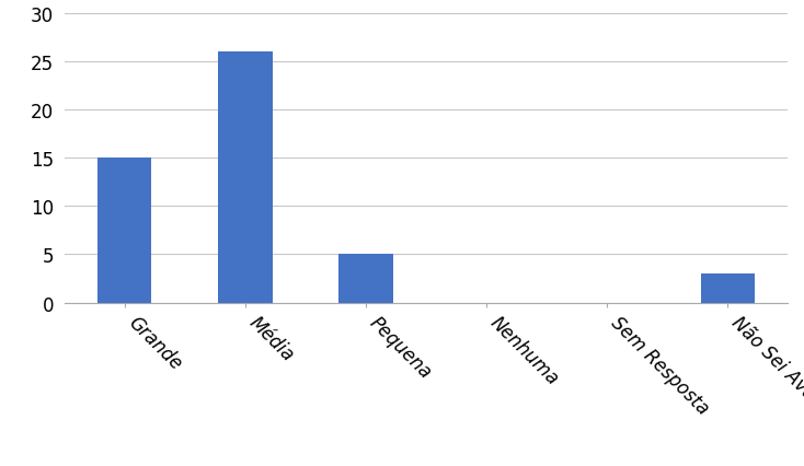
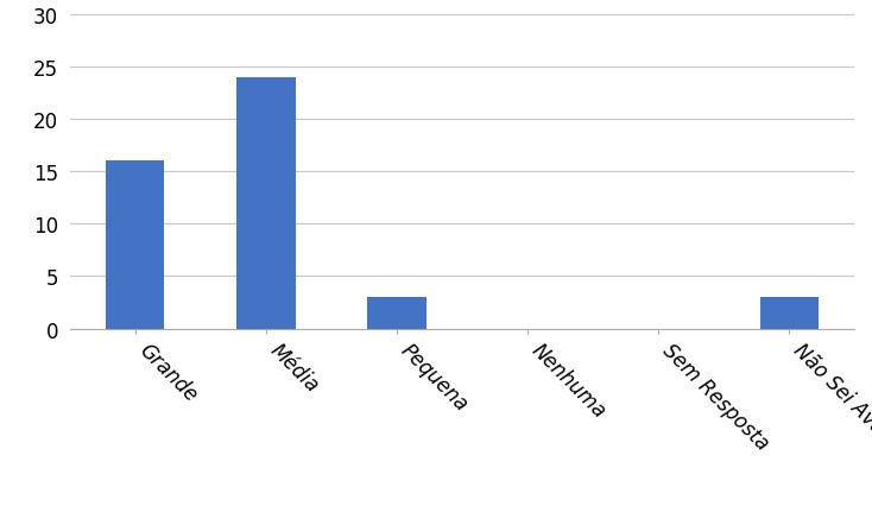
Grande: 15 -> 16
Média: 26 -> 24
Pequena: 5 -> 3
